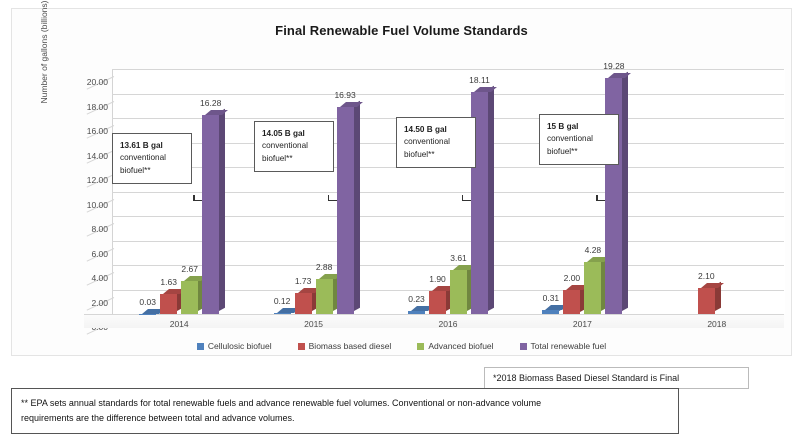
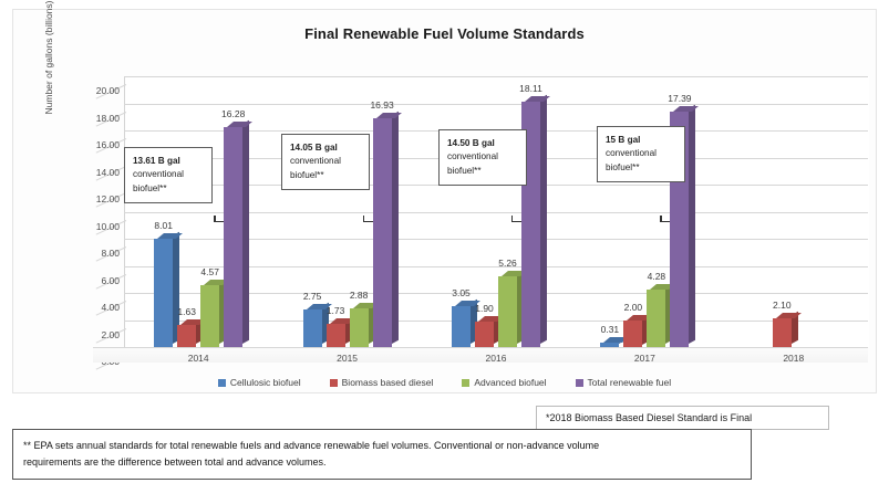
Cellulosic biofuel/2014: 0.03 -> 8.01
Advanced biofuel/2014: 2.67 -> 4.57
Cellulosic biofuel/2015: 0.12 -> 2.75
Cellulosic biofuel/2016: 0.23 -> 3.05
Advanced biofuel/2016: 3.61 -> 5.26
Total renewable fuel/2017: 19.28 -> 17.39
